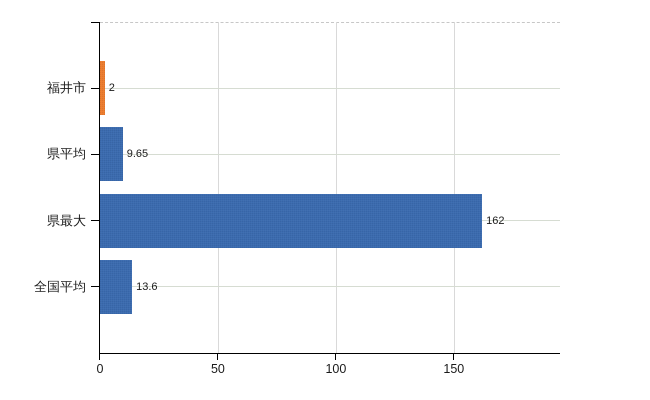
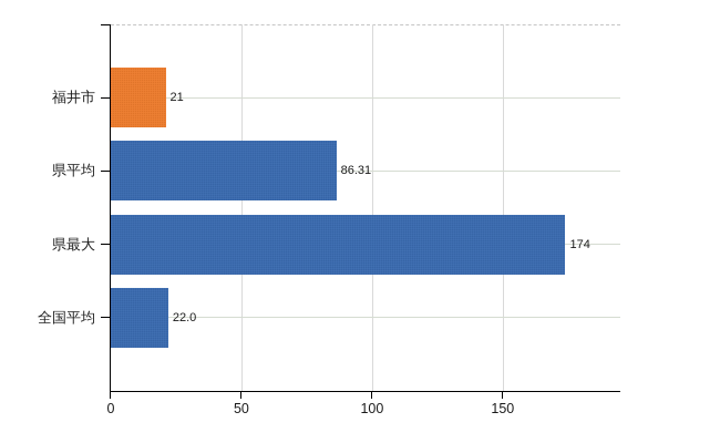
福井市: 2 -> 21
県平均: 9.65 -> 86.31
県最大: 162 -> 174
全国平均: 13.6 -> 22.0
